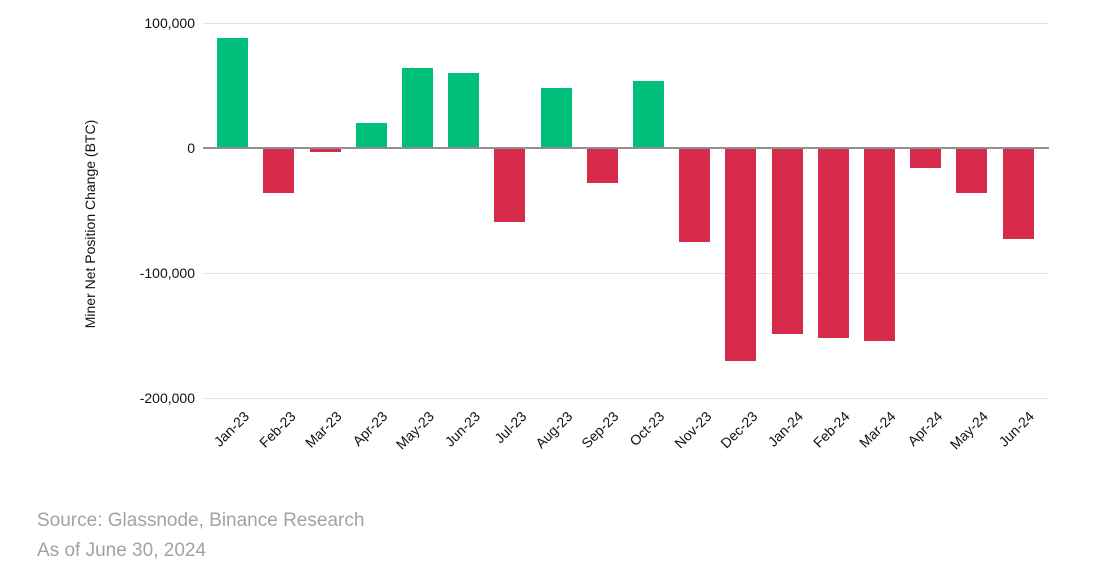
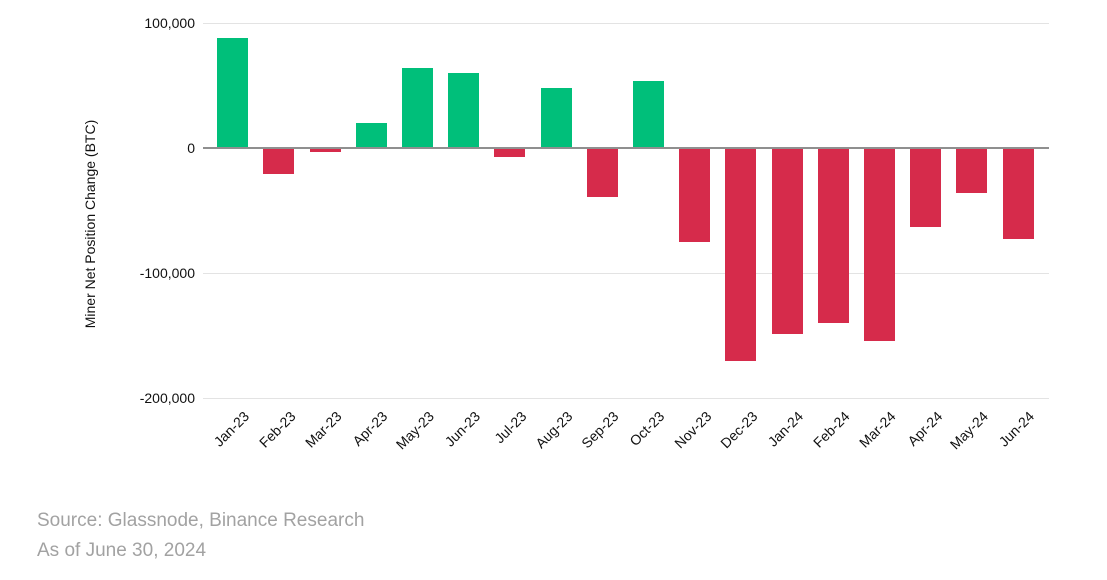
Feb-23: -36000 -> -21000
Jul-23: -59000 -> -7000
Sep-23: -28000 -> -39000
Feb-24: -152000 -> -140000
Apr-24: -16000 -> -63000
